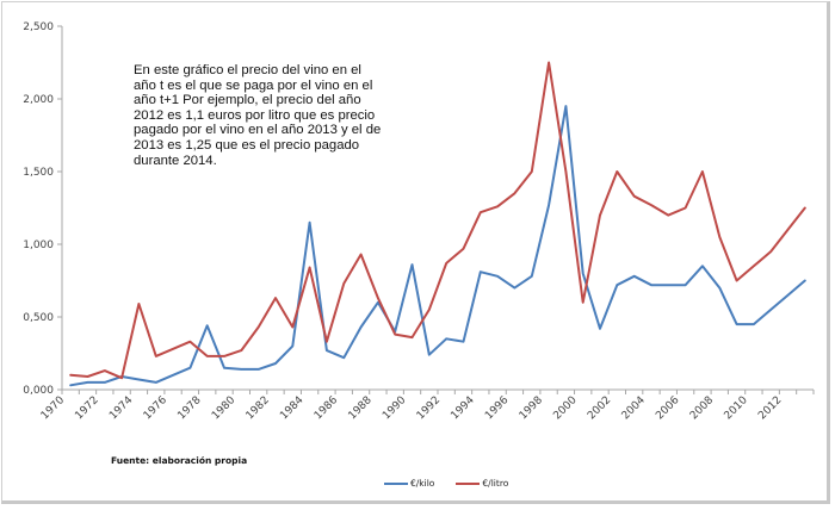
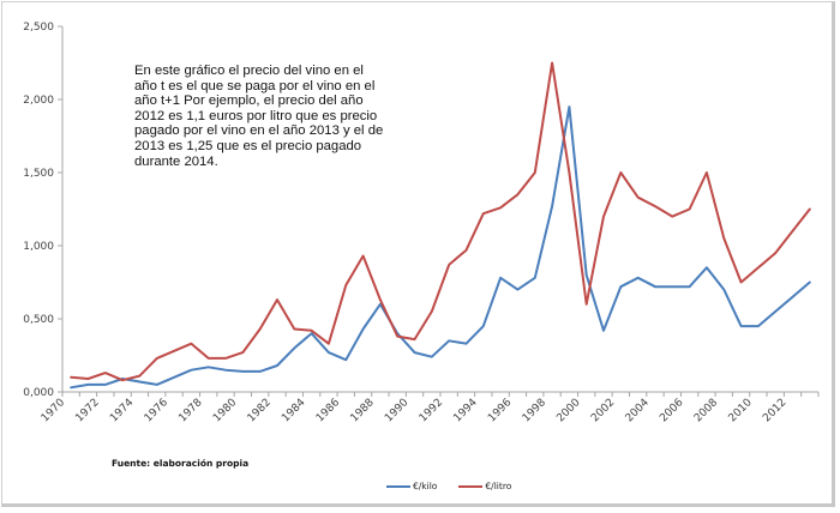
€/litro/1974: 0,59 -> 0,11
€/kilo/1978: 0,44 -> 0,17
€/kilo/1984: 1,15 -> 0,40
€/litro/1984: 0,84 -> 0,42
€/kilo/1990: 0,86 -> 0,27
€/kilo/1994: 0,81 -> 0,45
